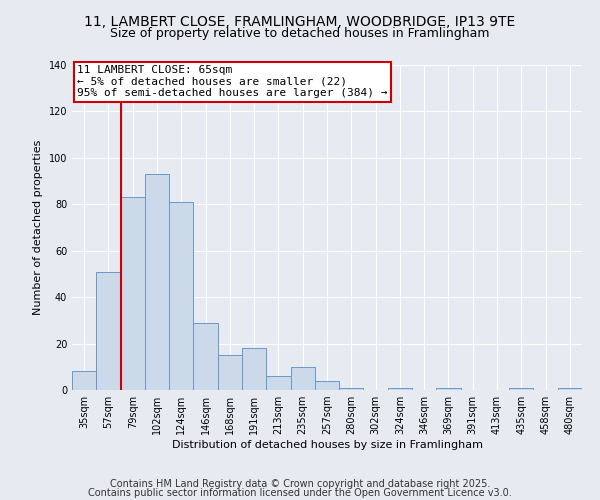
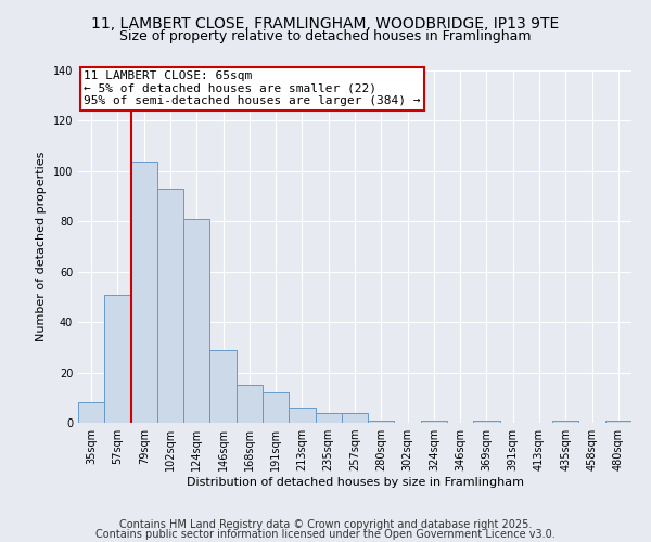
79sqm: 83 -> 104
191sqm: 18 -> 12
235sqm: 10 -> 4
